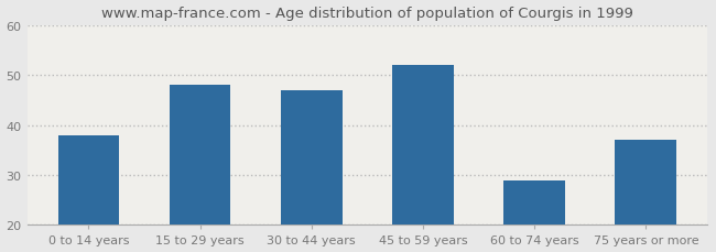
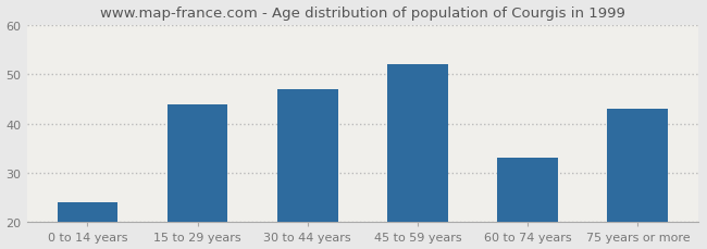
0 to 14 years: 38 -> 24
15 to 29 years: 48 -> 44
60 to 74 years: 29 -> 33
75 years or more: 37 -> 43
